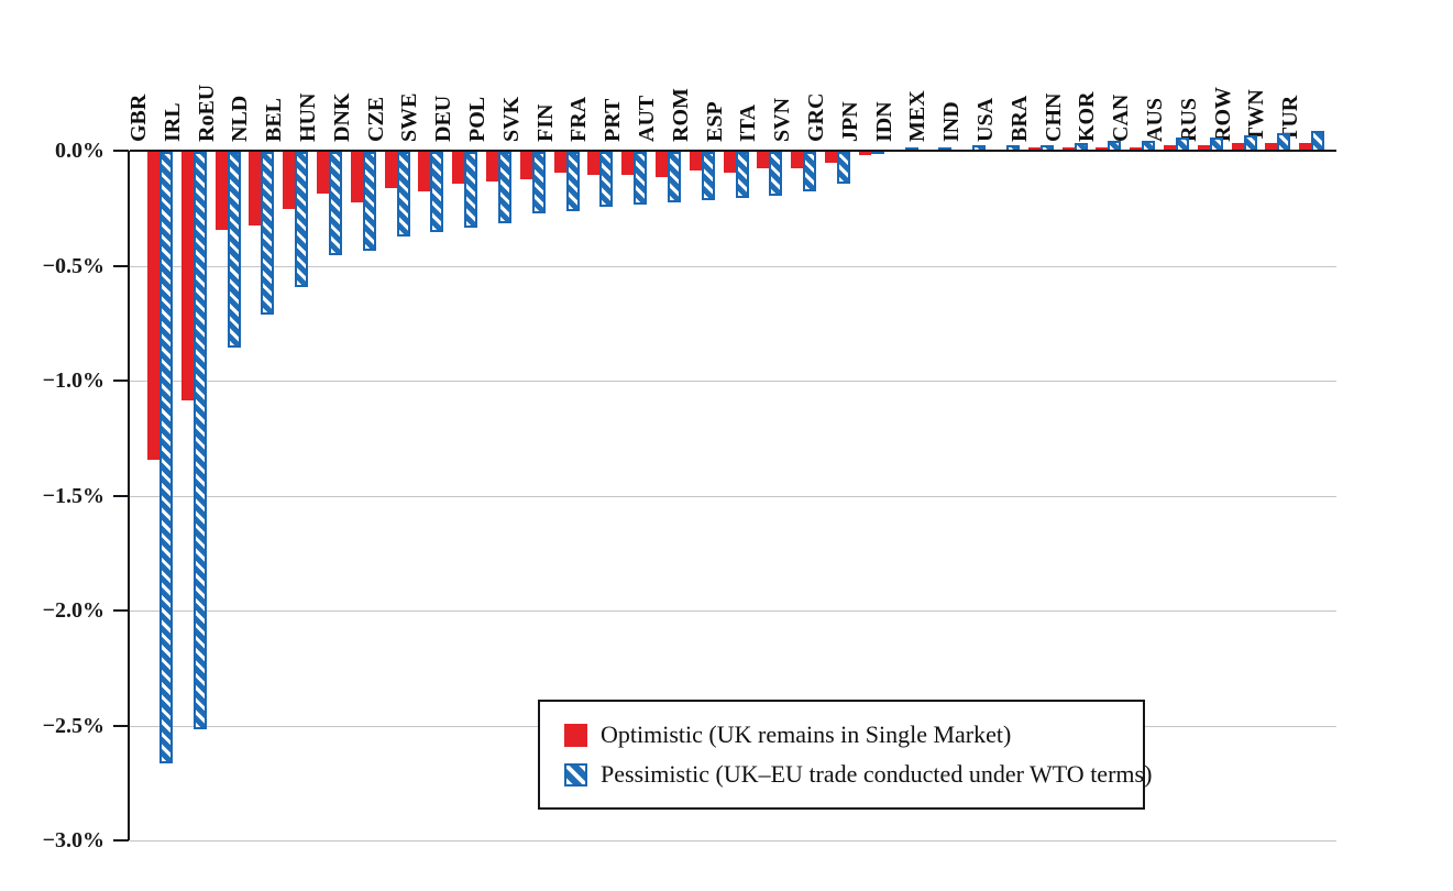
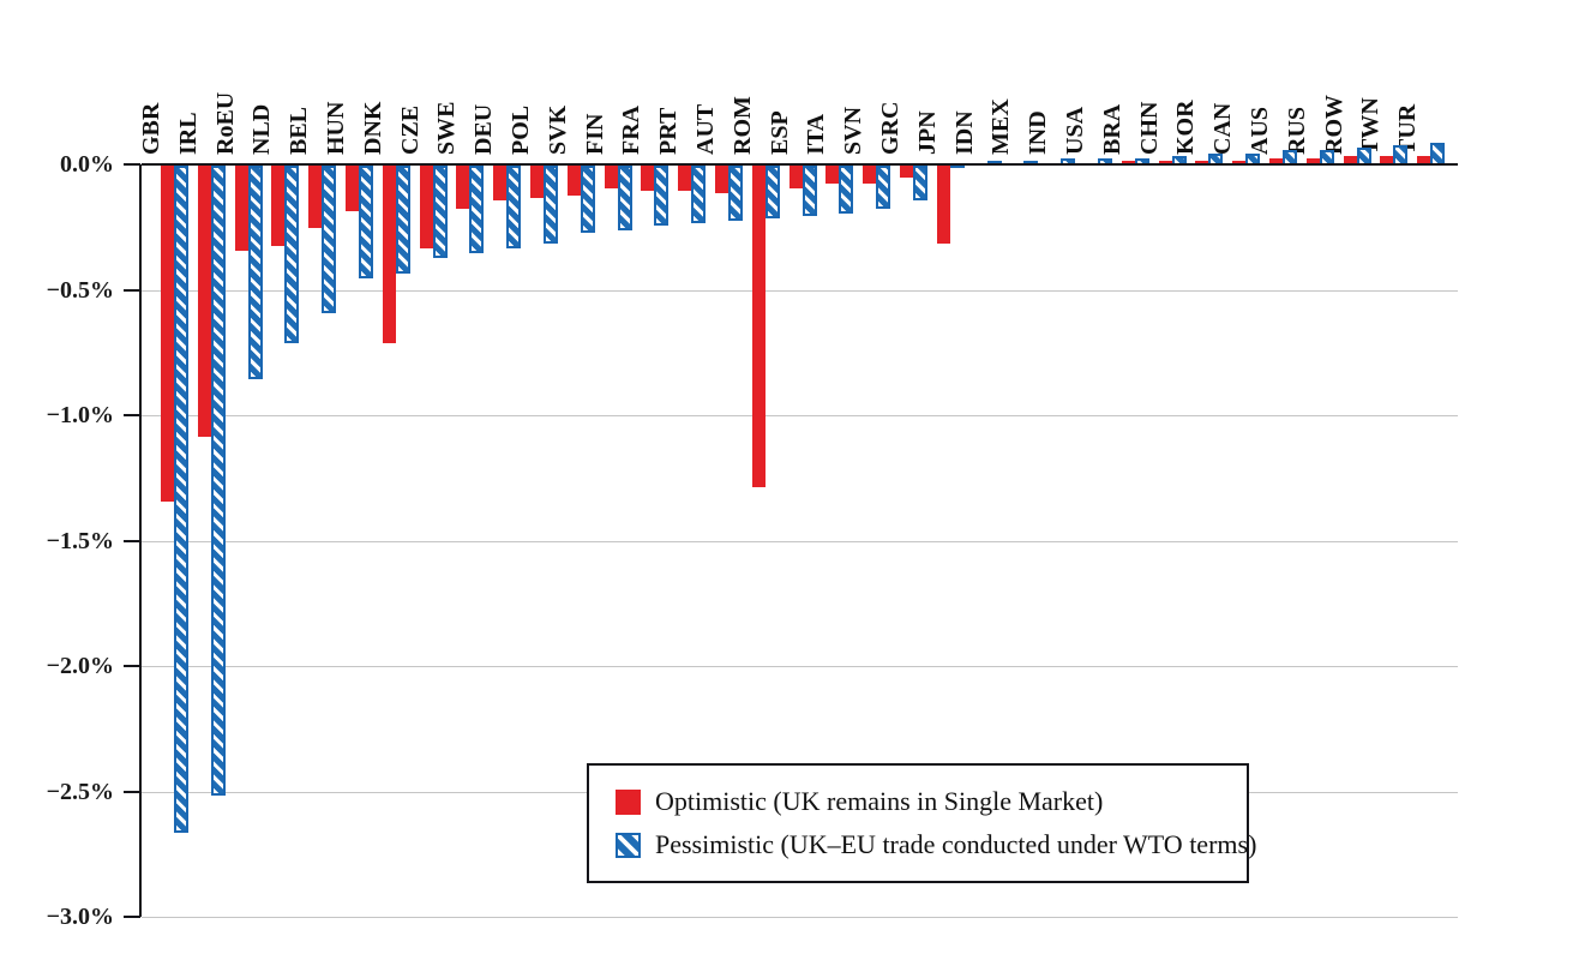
Optimistic (UK remains in Single Market)/DNK: -0.22% -> -0.71%
Optimistic (UK remains in Single Market)/CZE: -0.16% -> -0.33%
Optimistic (UK remains in Single Market)/ROM: -0.08% -> -1.28%
Optimistic (UK remains in Single Market)/JPN: -0.01% -> -0.31%
